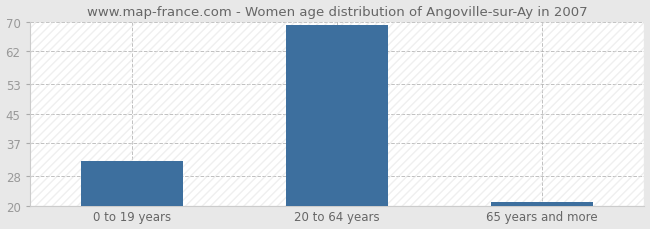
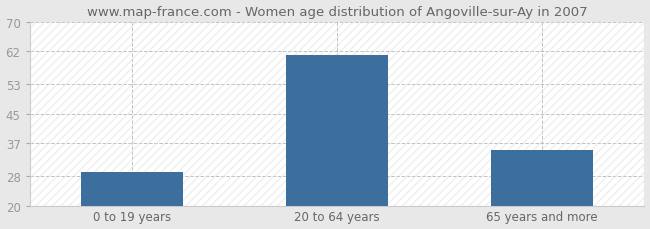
0 to 19 years: 32 -> 29
20 to 64 years: 69 -> 61
65 years and more: 21 -> 35
